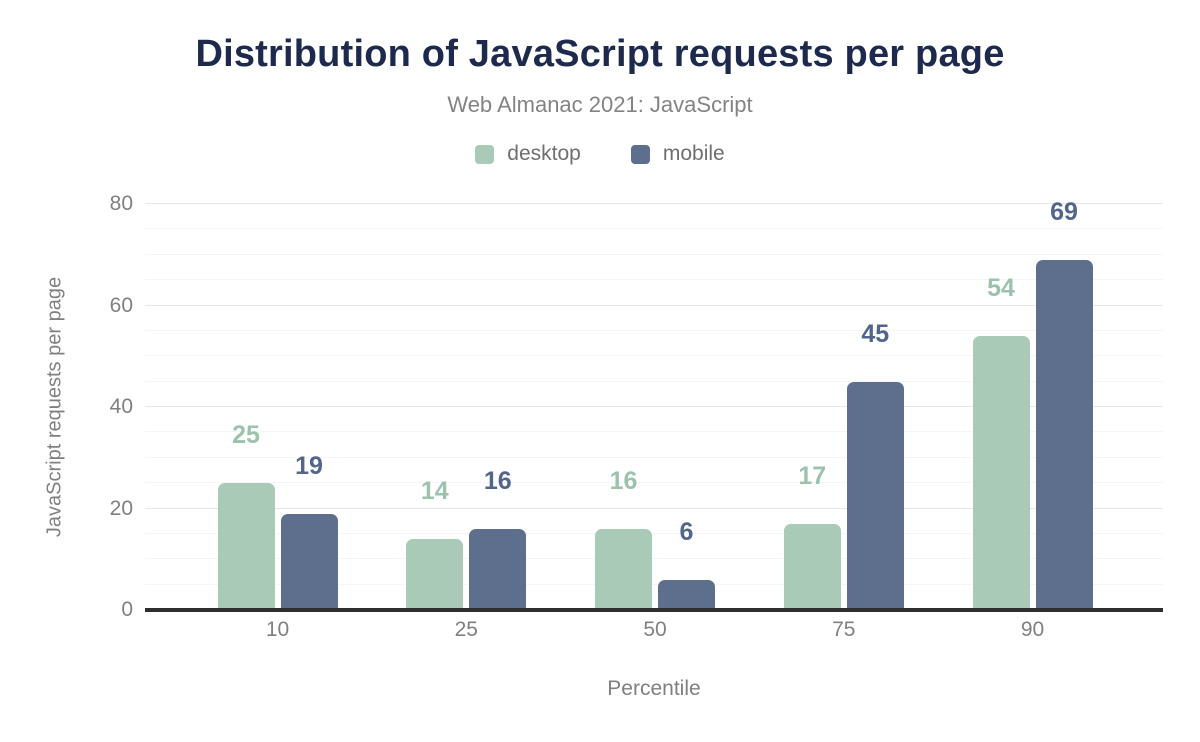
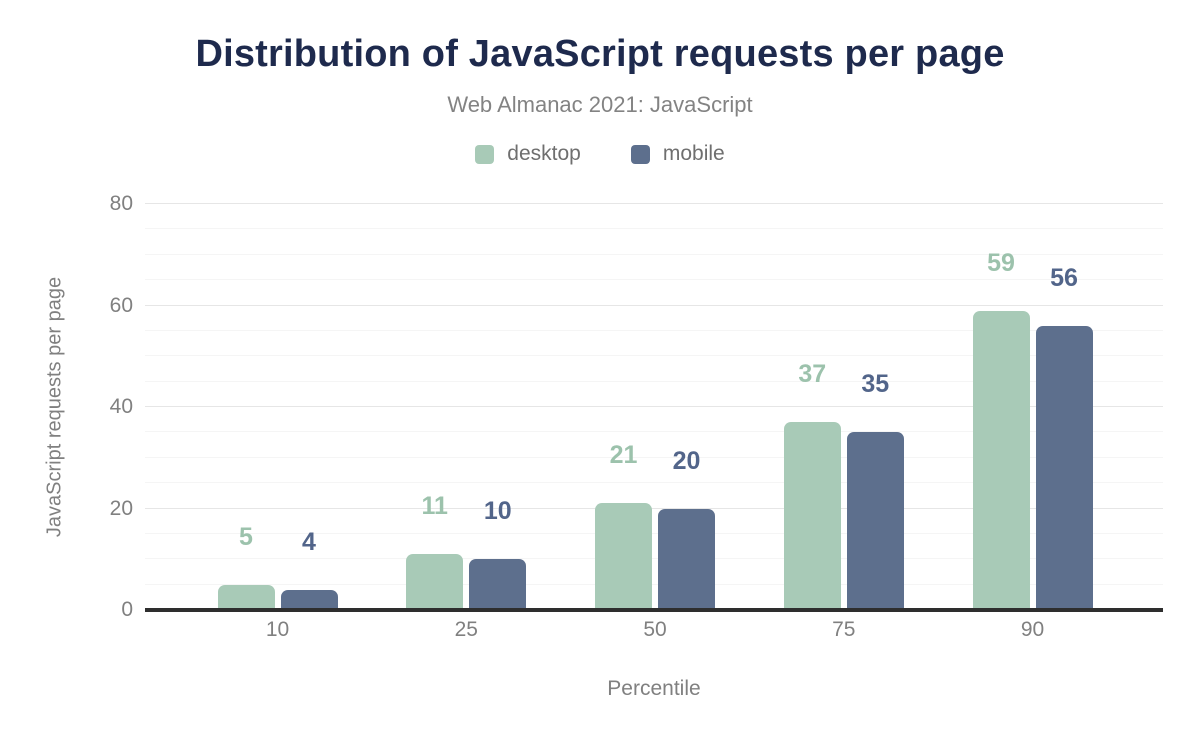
desktop/10: 25 -> 5
mobile/10: 19 -> 4
desktop/25: 14 -> 11
mobile/25: 16 -> 10
desktop/50: 16 -> 21
mobile/50: 6 -> 20
desktop/75: 17 -> 37
mobile/75: 45 -> 35
desktop/90: 54 -> 59
mobile/90: 69 -> 56
